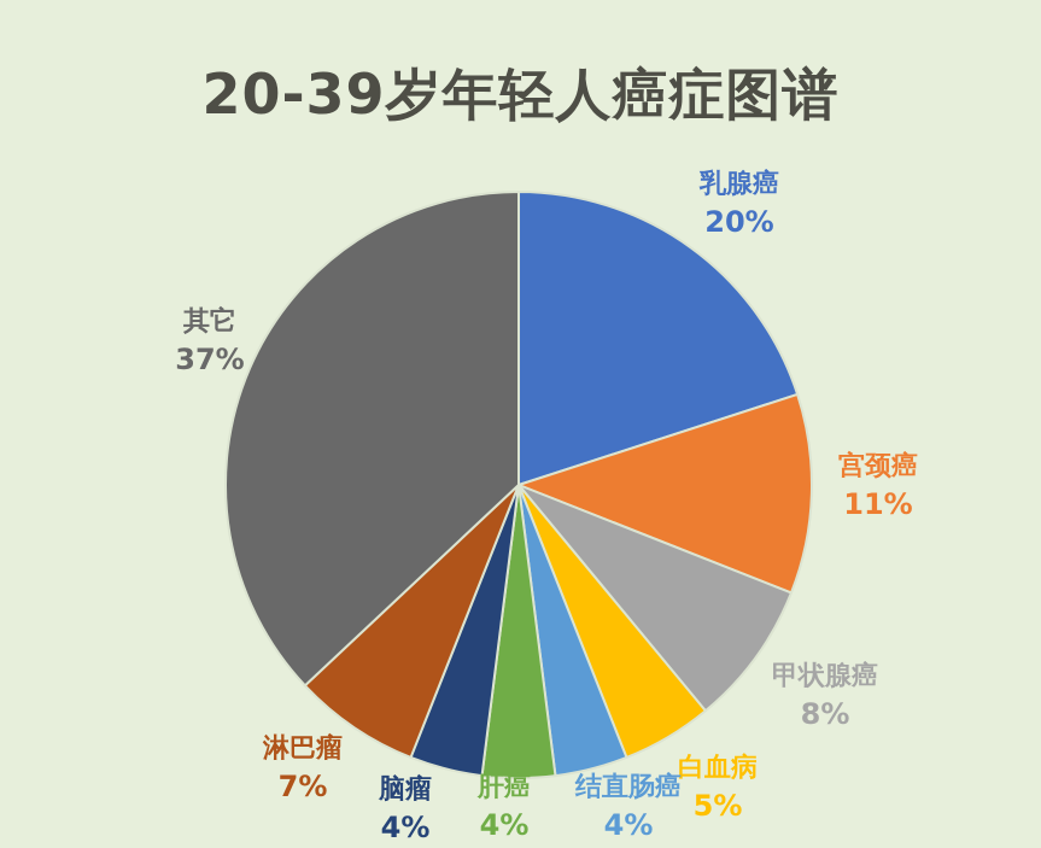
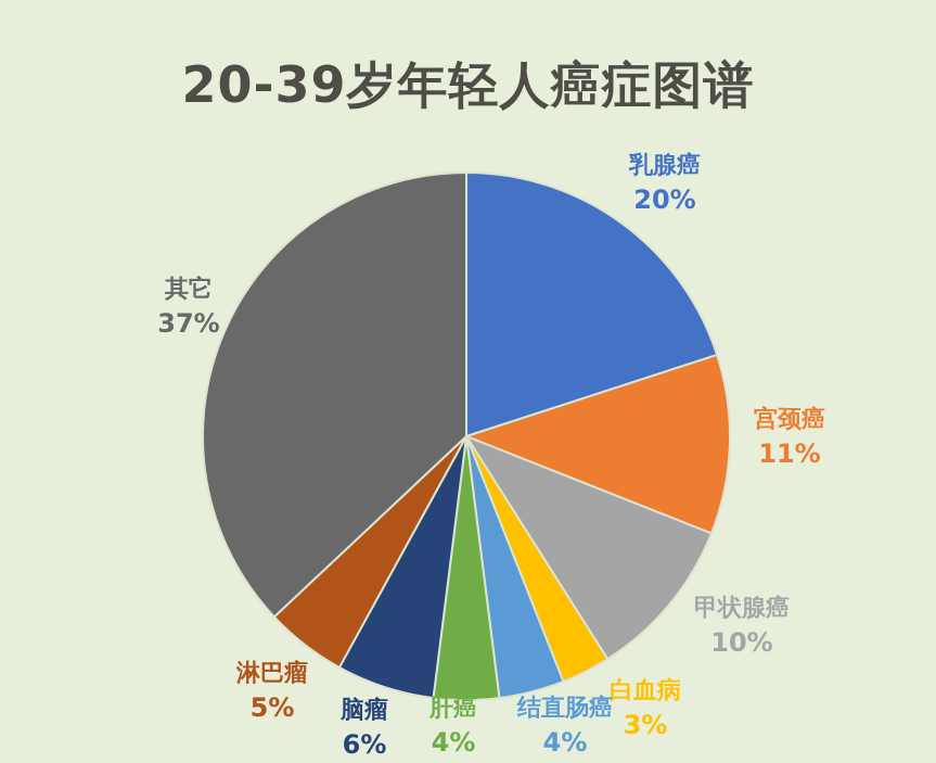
甲状腺癌: 8% -> 10%
白血病: 5% -> 3%
脑瘤: 4% -> 6%
淋巴瘤: 7% -> 5%
